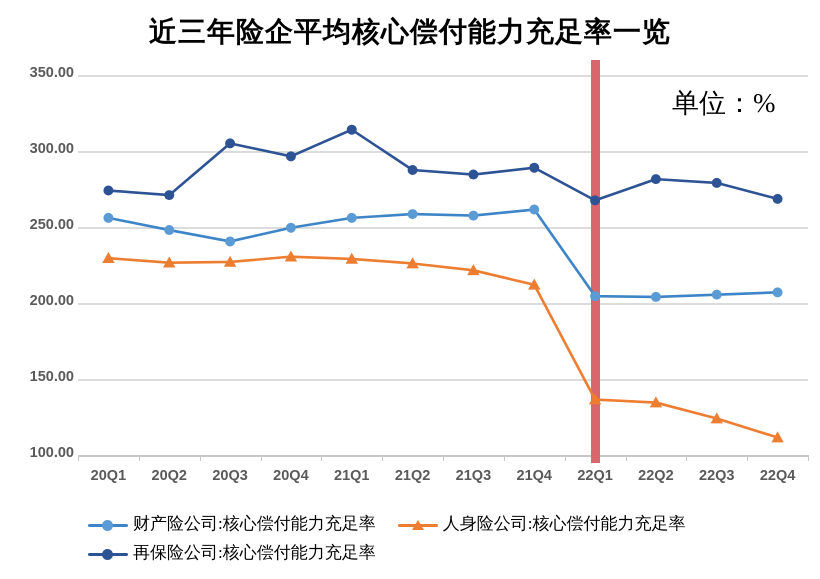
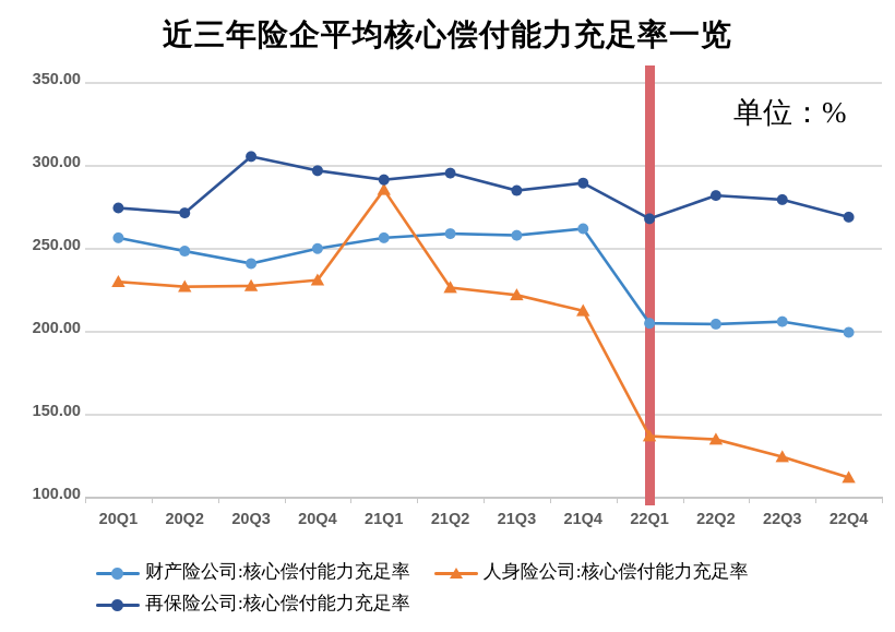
人身险公司:核心偿付能力充足率/21Q1: 229 -> 285
再保险公司:核心偿付能力充足率/21Q1: 314 -> 291
再保险公司:核心偿付能力充足率/21Q2: 288 -> 295
财产险公司:核心偿付能力充足率/22Q4: 207 -> 199
